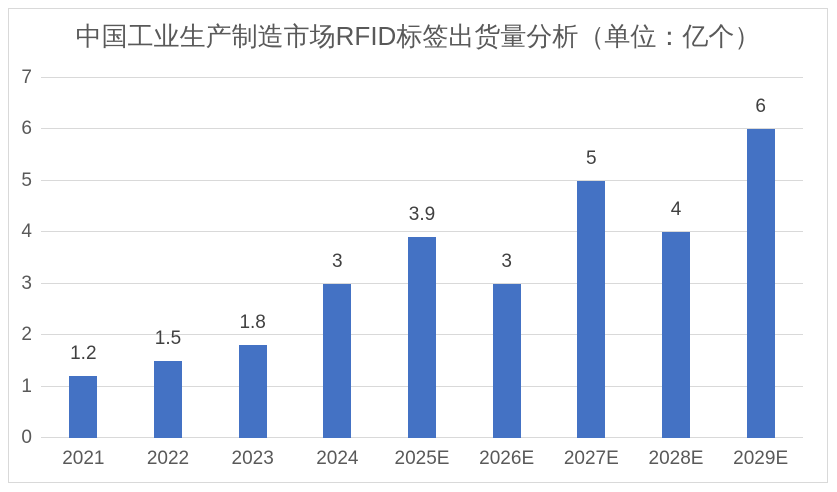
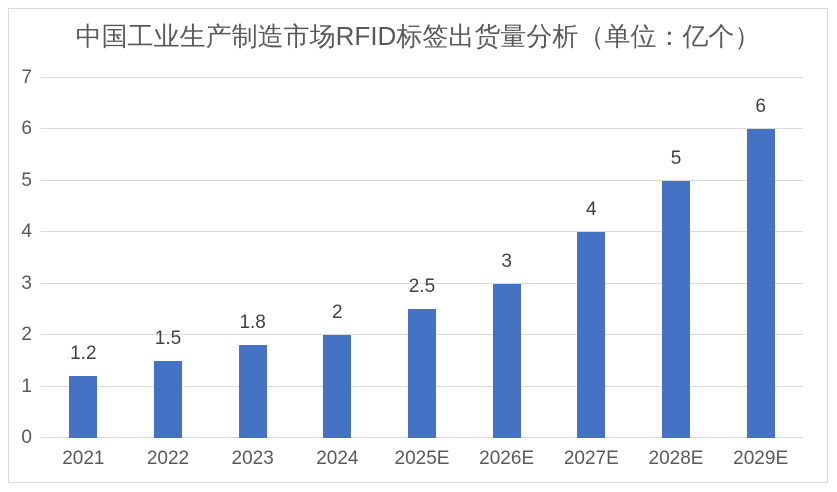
2024: 3 -> 2
2025E: 3.9 -> 2.5
2027E: 5 -> 4
2028E: 4 -> 5
